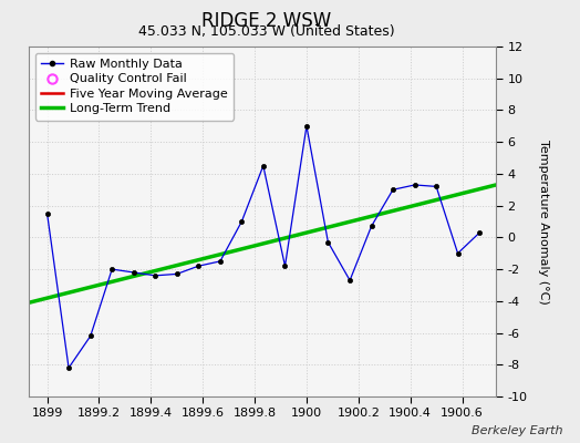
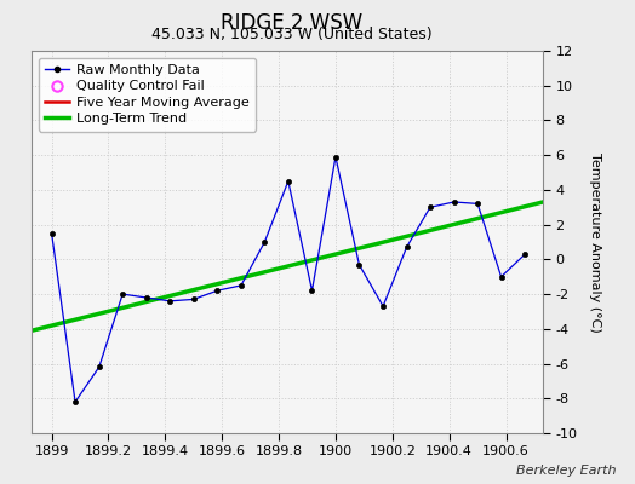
1900: 7.0 -> 5.9
